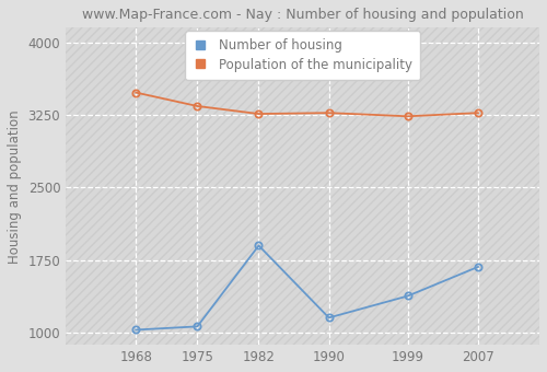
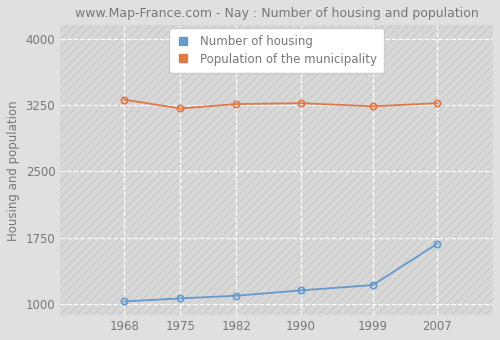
Population of the municipality/1968: 3480 -> 3310
Population of the municipality/1975: 3340 -> 3210
Number of housing/1982: 1900 -> 1100
Number of housing/1999: 1380 -> 1220
